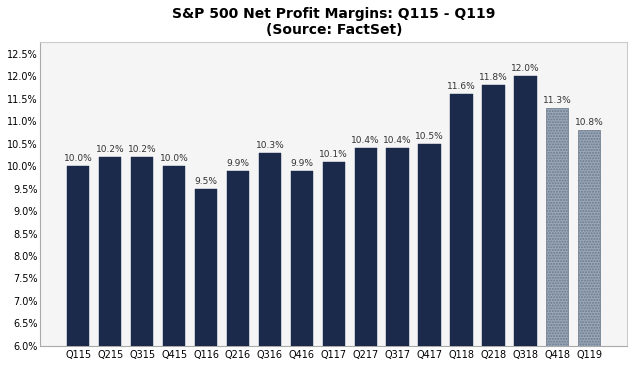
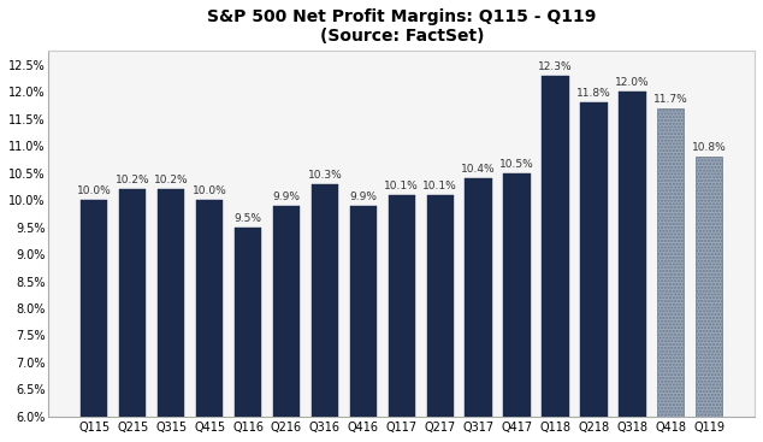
Q217: 10.4% -> 10.1%
Q118: 11.6% -> 12.3%
Q418: 11.3% -> 11.7%
